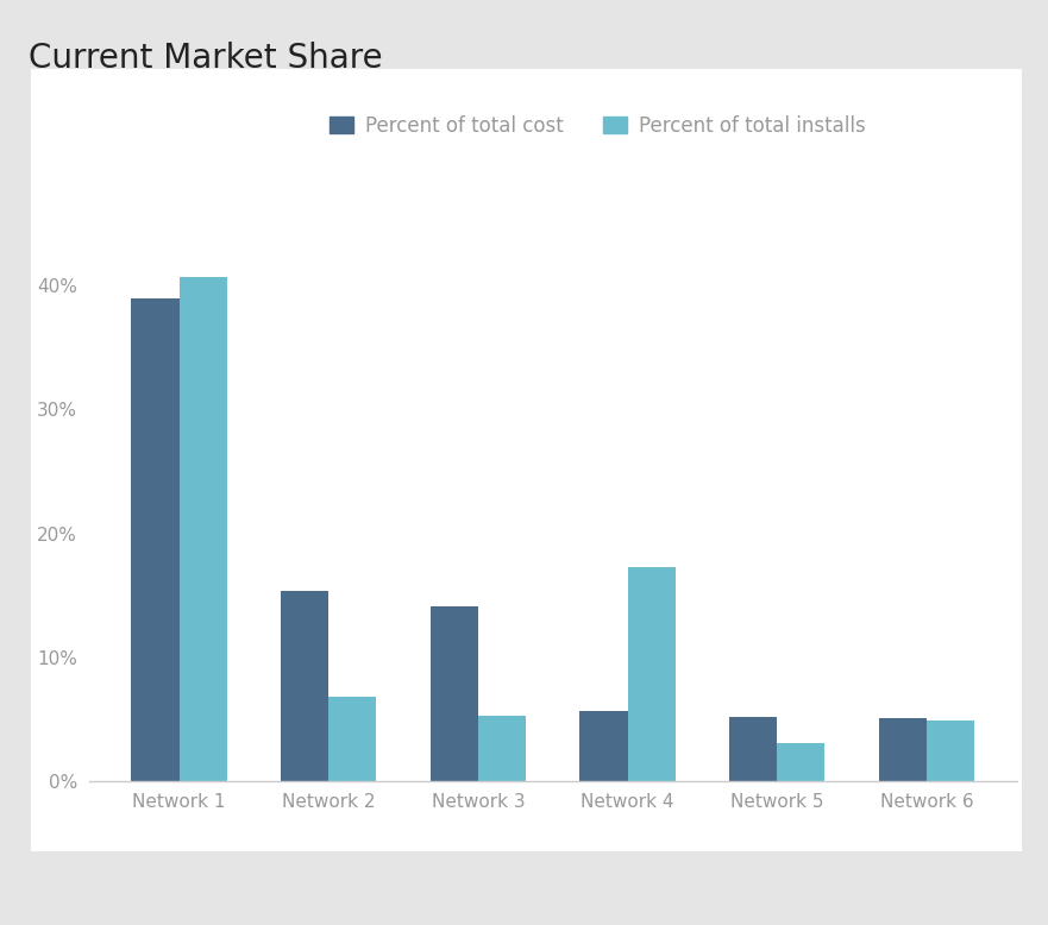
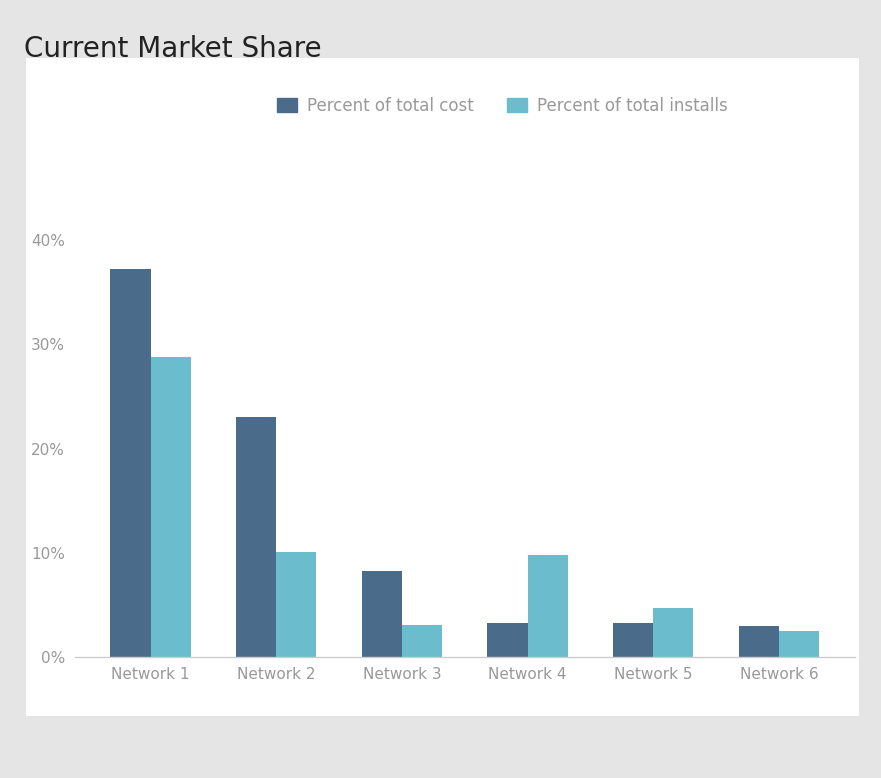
Percent of total cost/Network 1: 39.0% -> 37.2%
Percent of total installs/Network 1: 40.7% -> 28.8%
Percent of total cost/Network 2: 15.4% -> 23.0%
Percent of total installs/Network 2: 6.8% -> 10.1%
Percent of total cost/Network 3: 14.1% -> 8.3%
Percent of total installs/Network 3: 5.3% -> 3.1%
Percent of total cost/Network 4: 5.7% -> 3.3%
Percent of total installs/Network 4: 17.3% -> 9.8%
Percent of total cost/Network 5: 5.2% -> 3.3%
Percent of total installs/Network 5: 3.1% -> 4.7%
Percent of total cost/Network 6: 5.1% -> 3.0%
Percent of total installs/Network 6: 4.9% -> 2.5%
